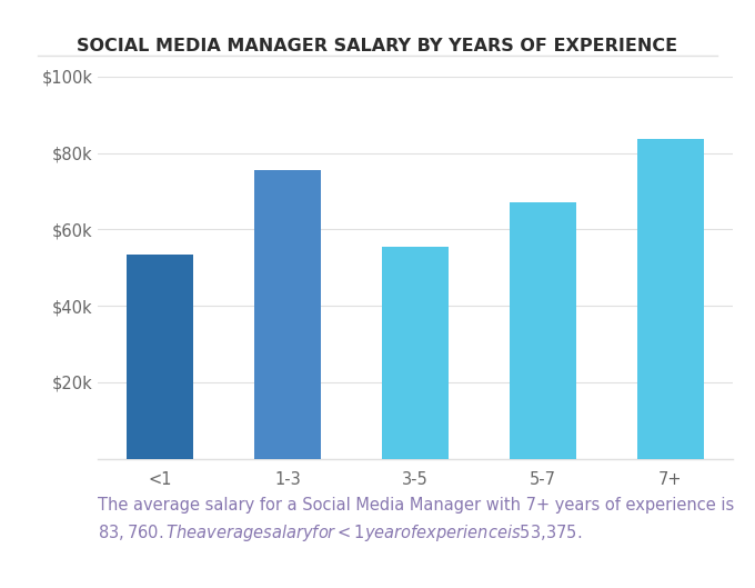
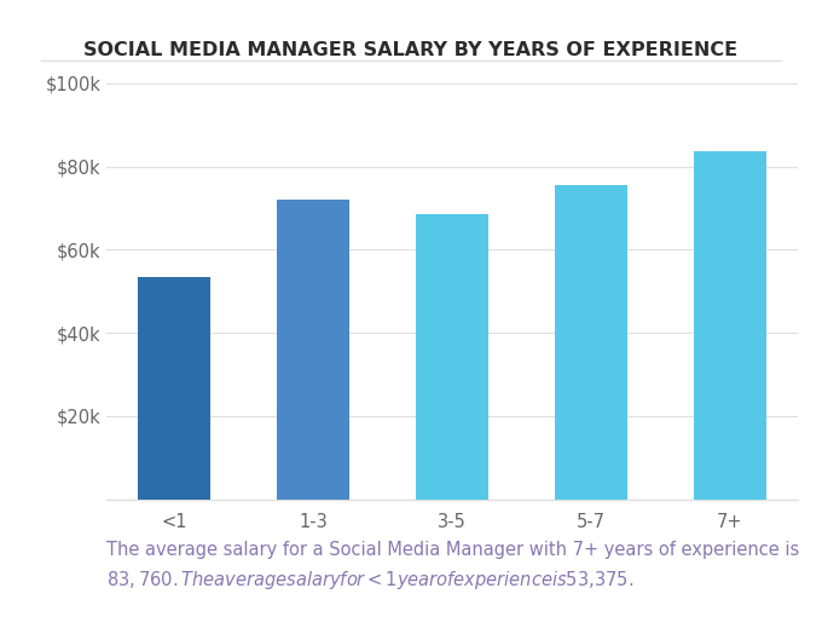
1-3: $75.5k -> $72.0k
3-5: $55.5k -> $68.5k
5-7: $67.0k -> $75.5k
